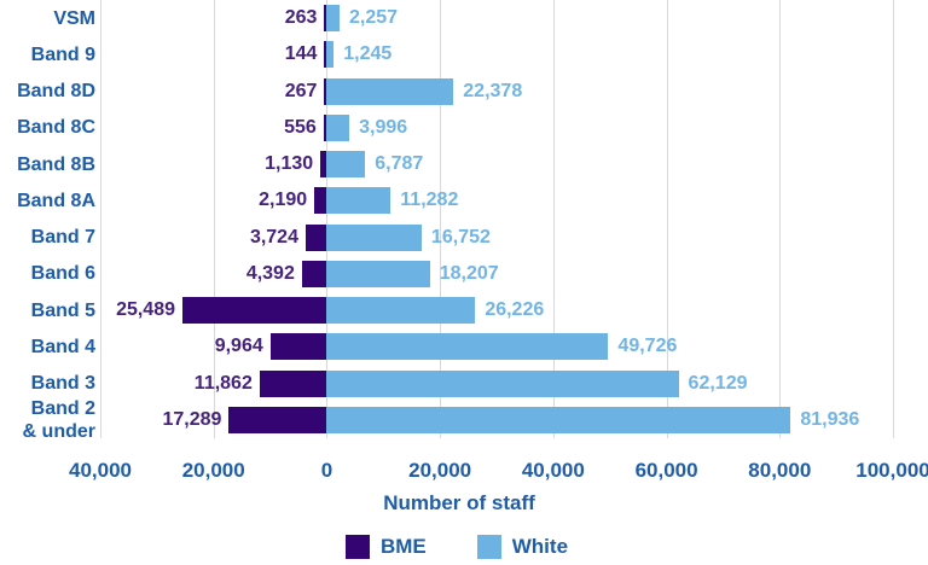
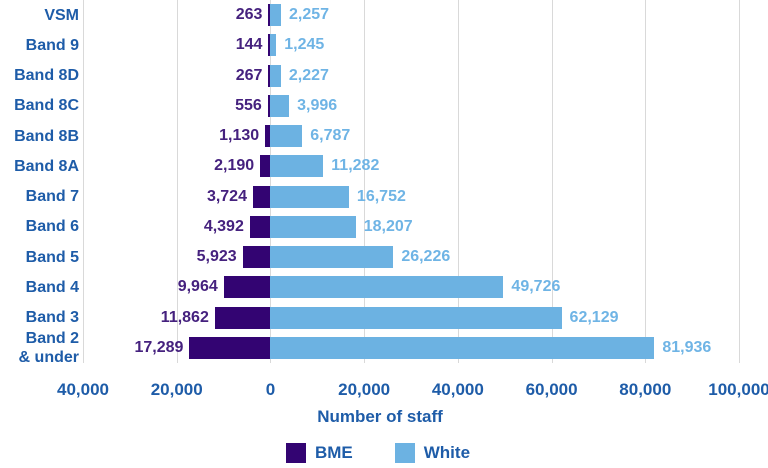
White/Band 8D: 22,378 -> 2,227
BME/Band 5: 25,489 -> 5,923
